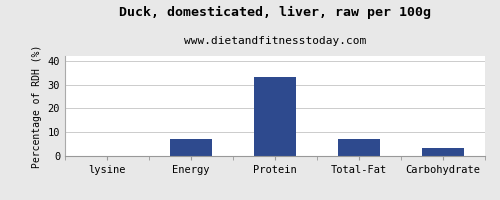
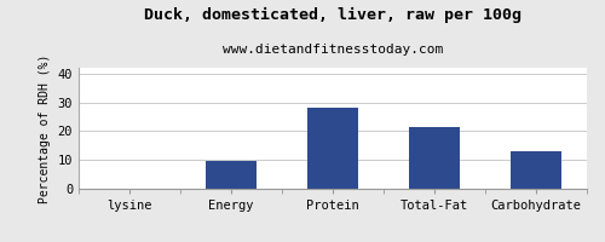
Energy: 7.2 -> 9.5
Protein: 33.3 -> 28.0
Total-Fat: 7.3 -> 21.5
Carbohydrate: 3.5 -> 13.0
